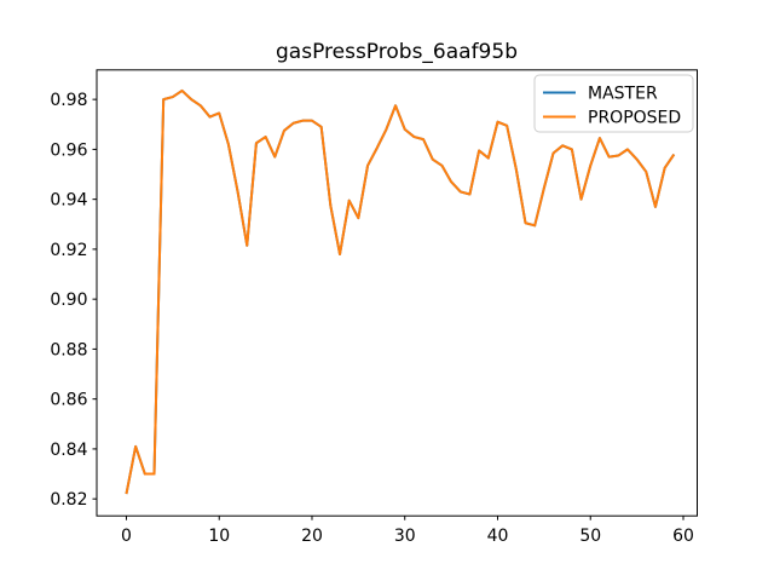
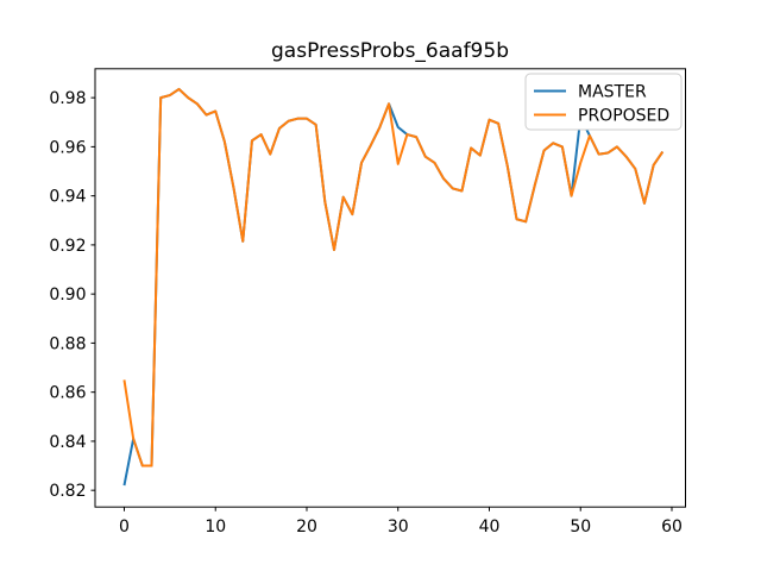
PROPOSED/0: 0.822 -> 0.865
PROPOSED/30: 0.968 -> 0.953
MASTER/50: 0.954 -> 0.972
